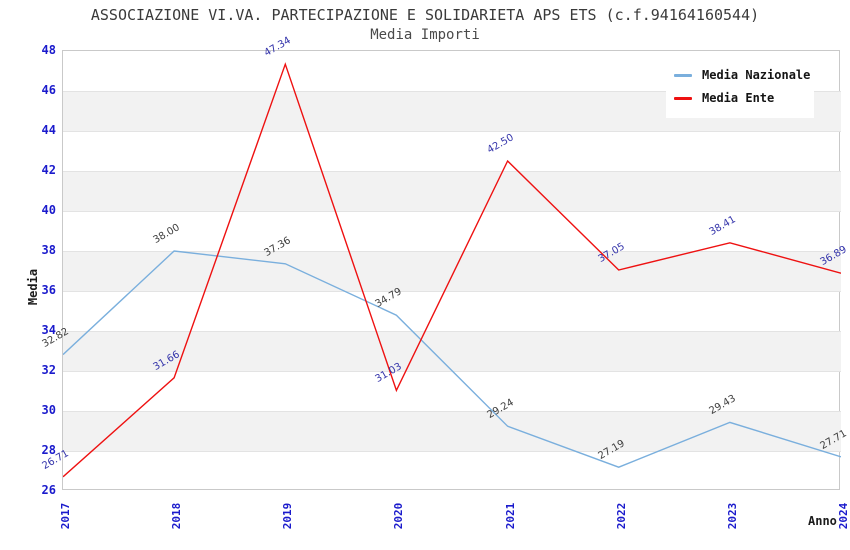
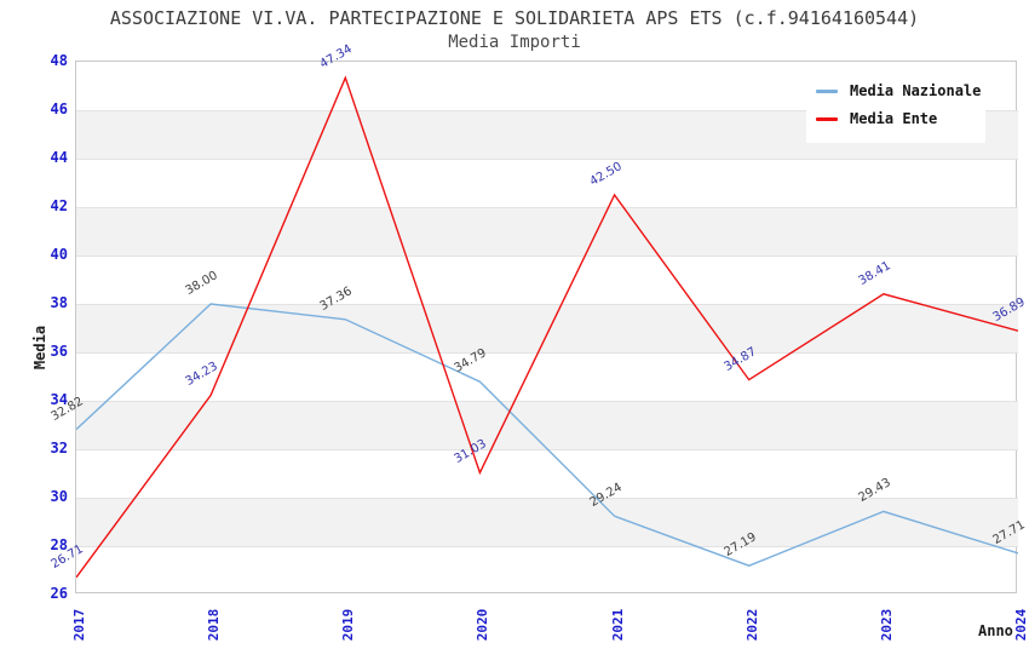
Media Ente/2018: 31.66 -> 34.23
Media Ente/2022: 37.05 -> 34.87
